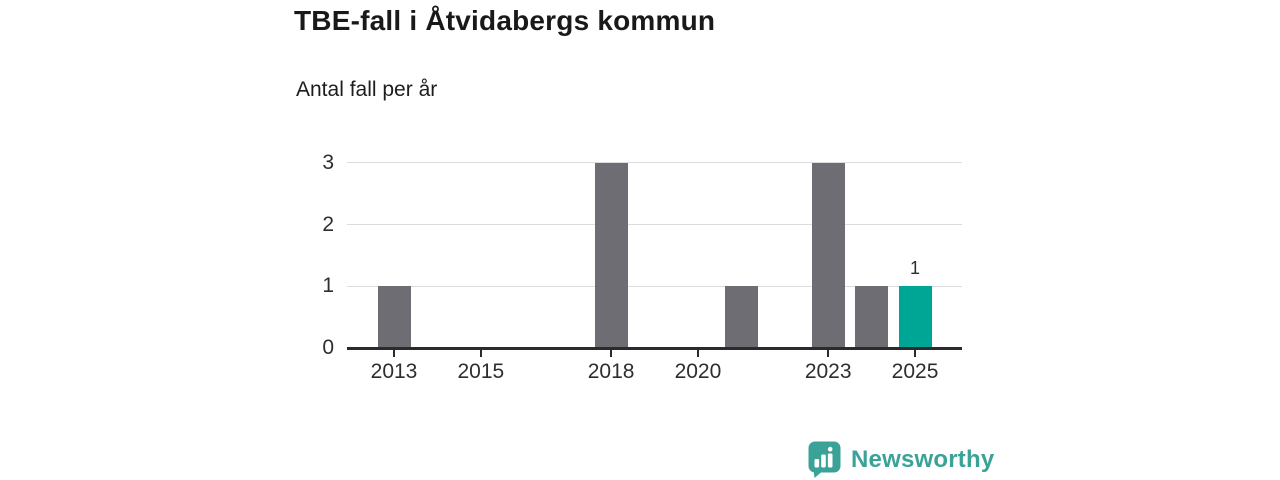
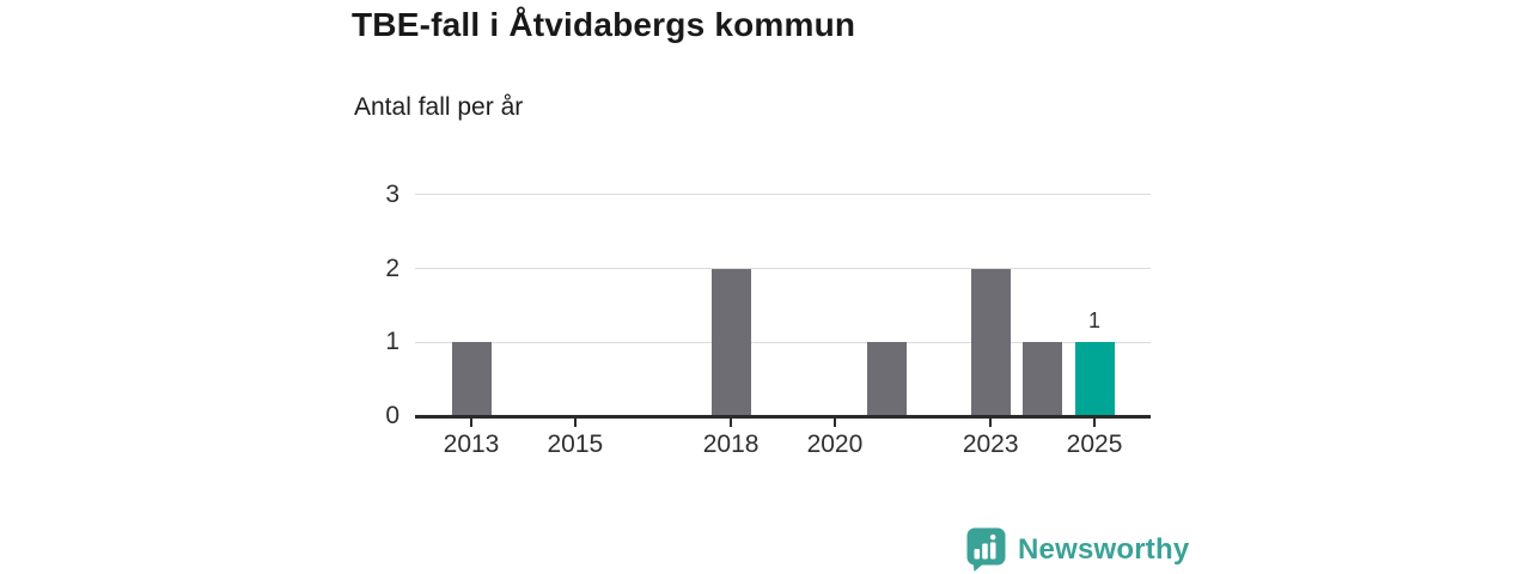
2018: 3 -> 2
2023: 3 -> 2
